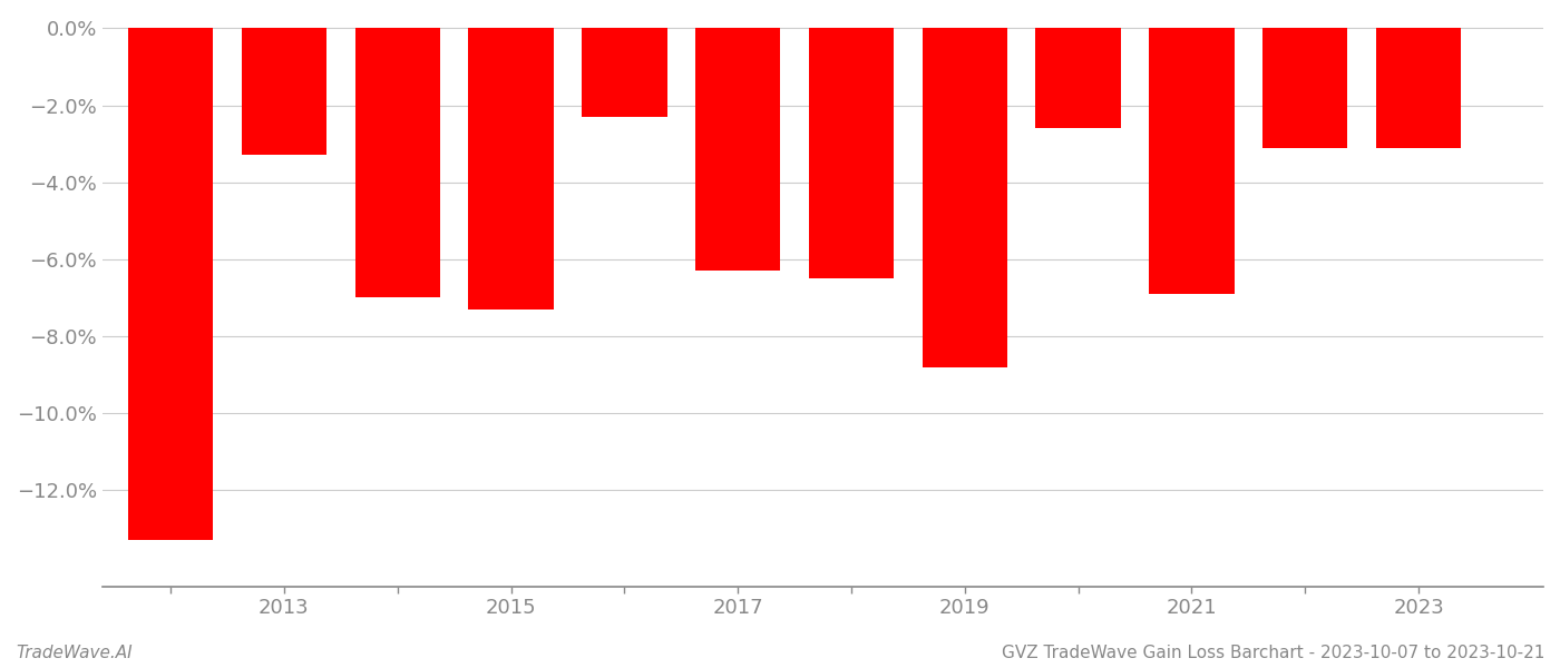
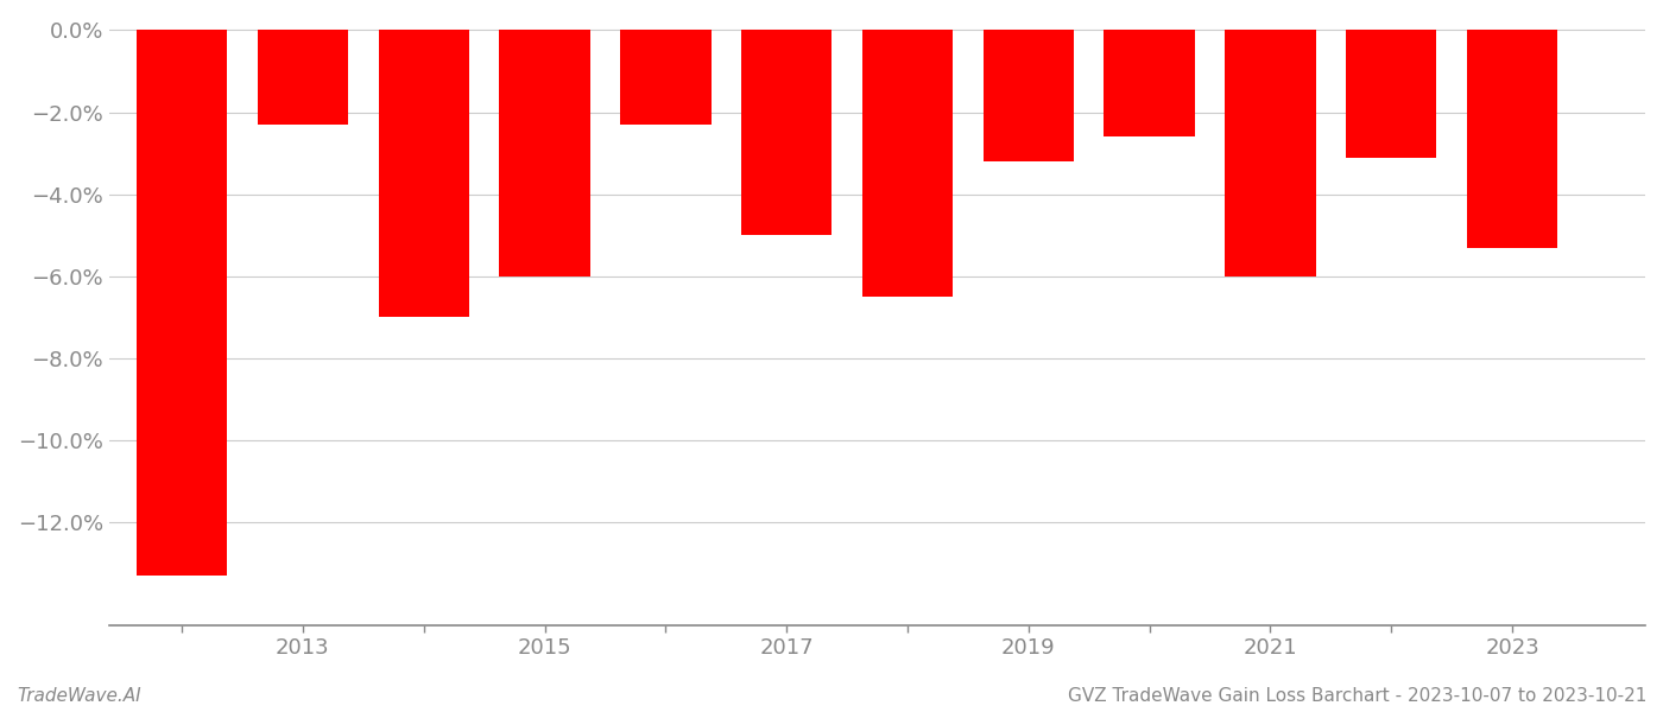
2013: -3.3% -> -2.3%
2015: -7.3% -> -6.0%
2017: -6.3% -> -5.0%
2019: -8.8% -> -3.2%
2021: -6.9% -> -6.0%
2023: -3.1% -> -5.3%
